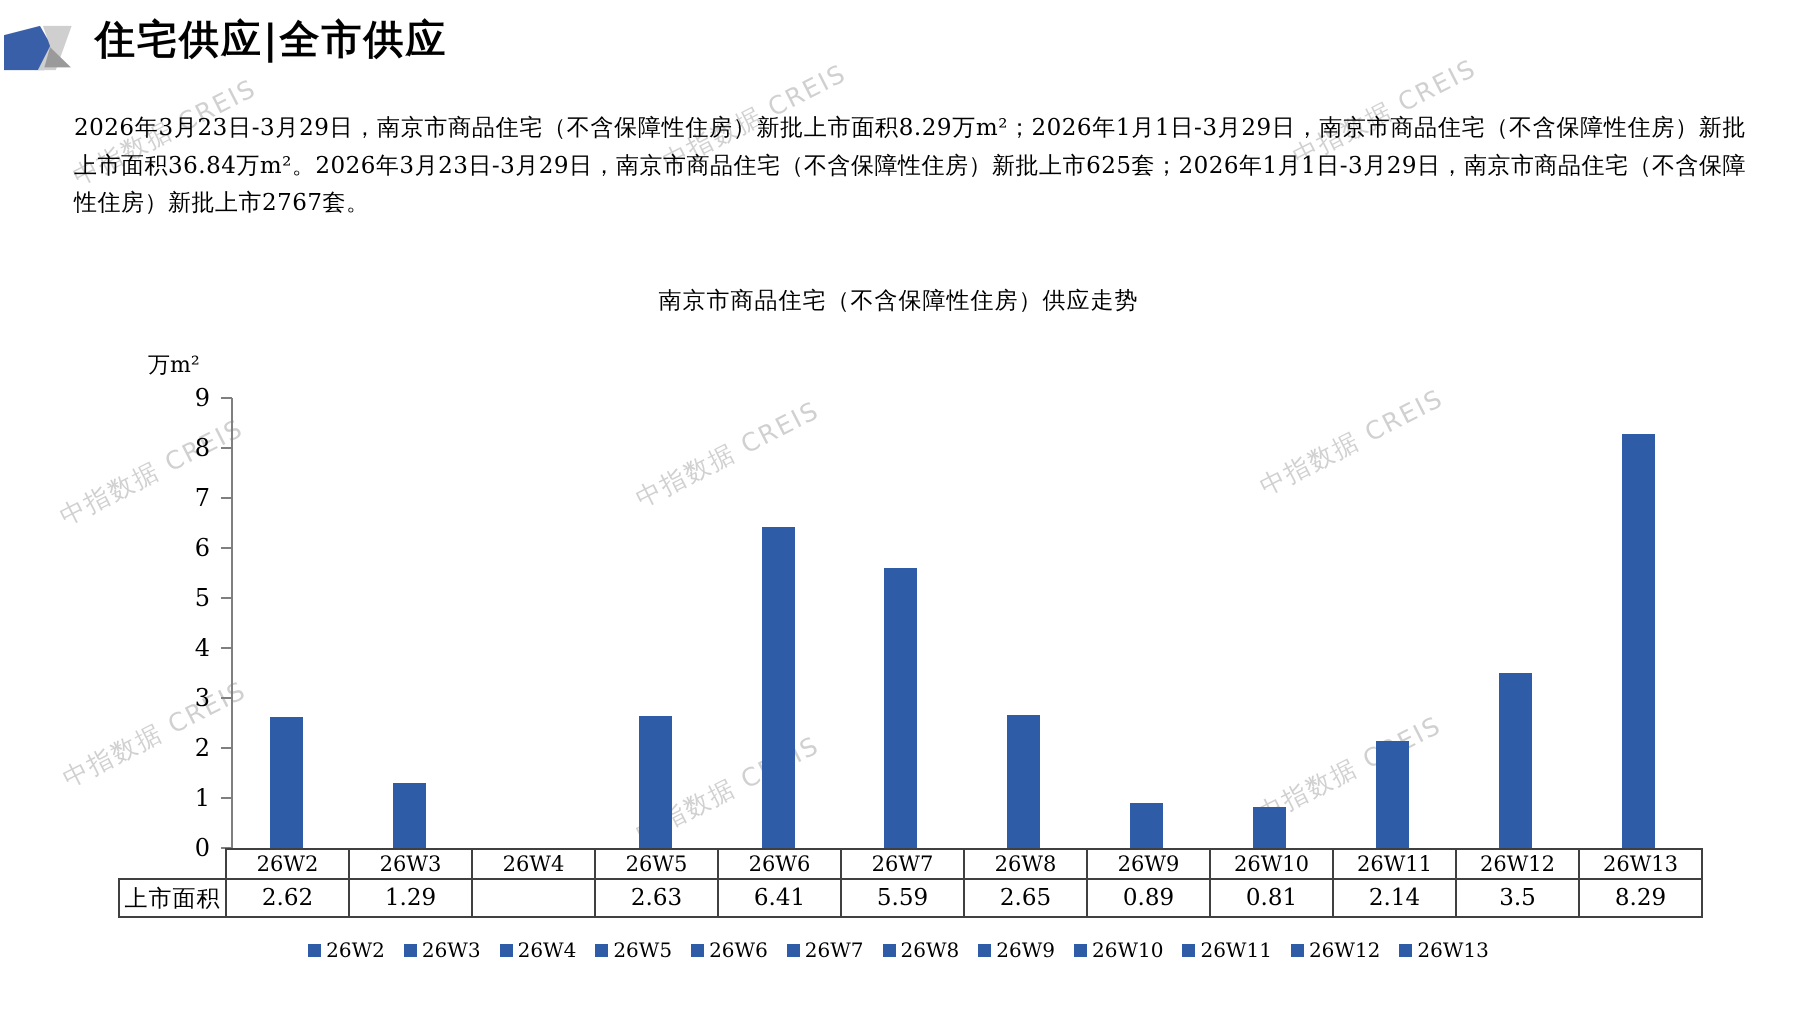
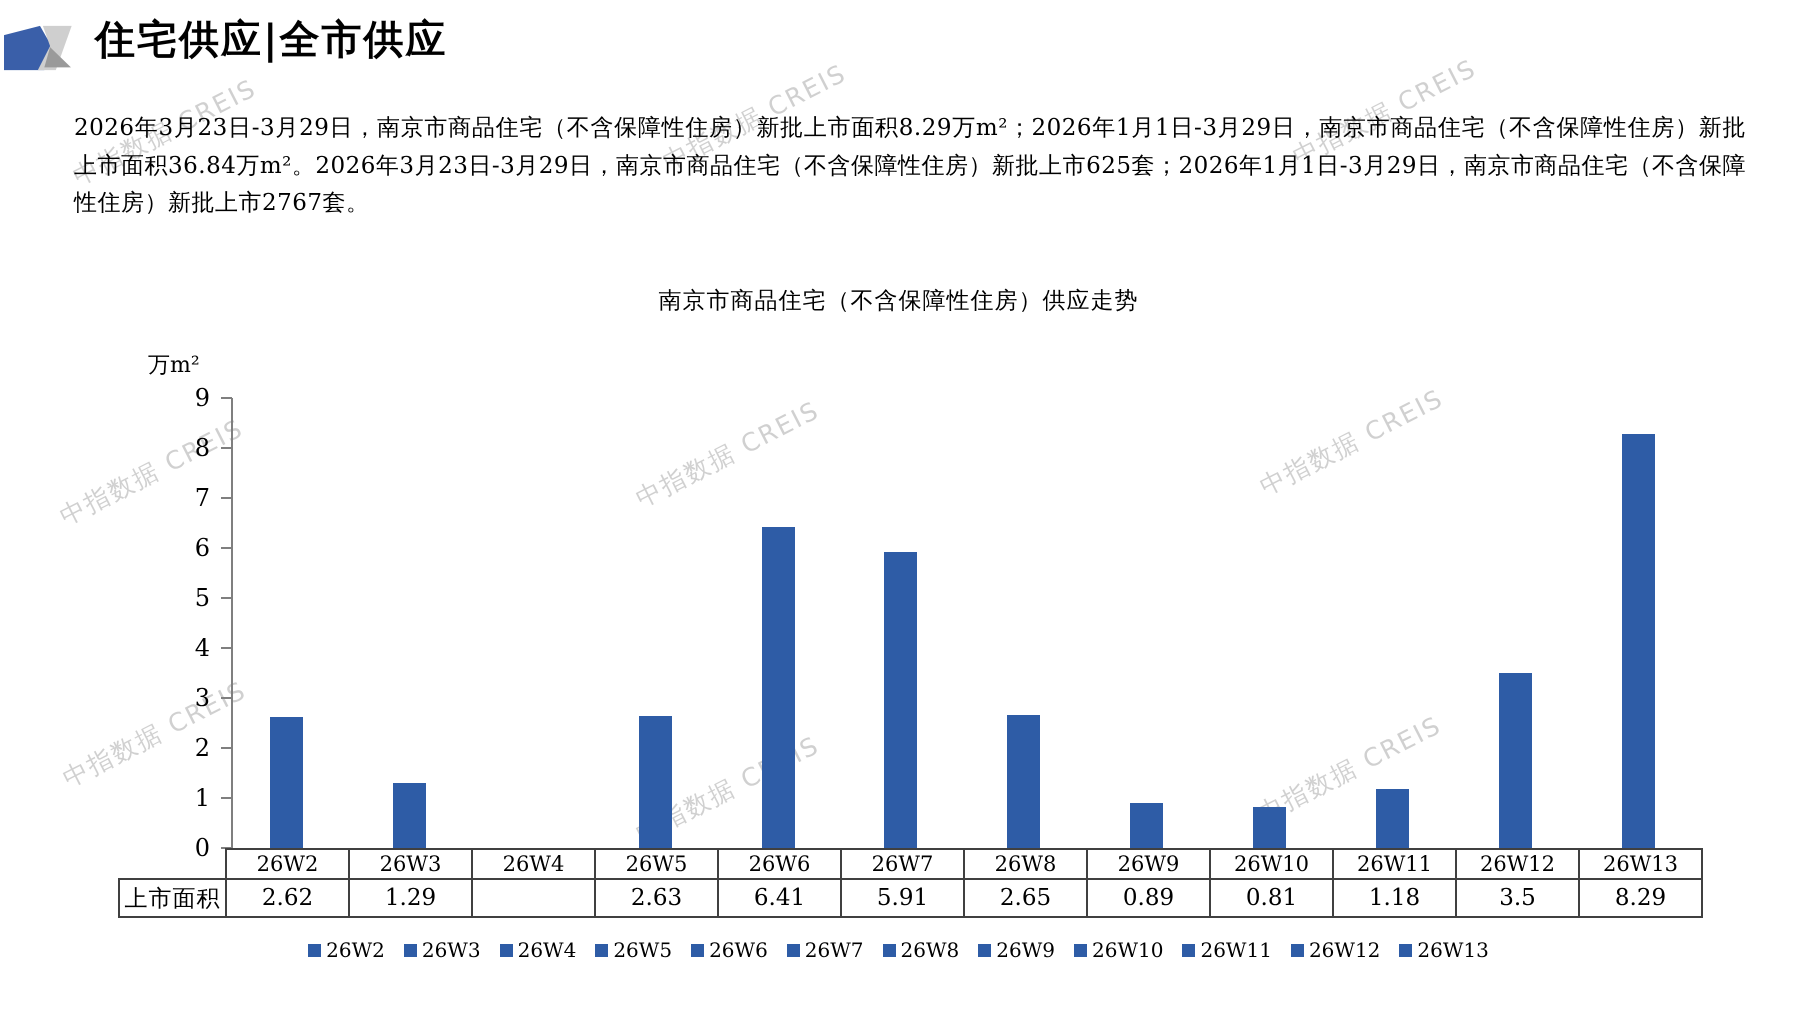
26W7: 5.59 -> 5.91
26W11: 2.14 -> 1.18
